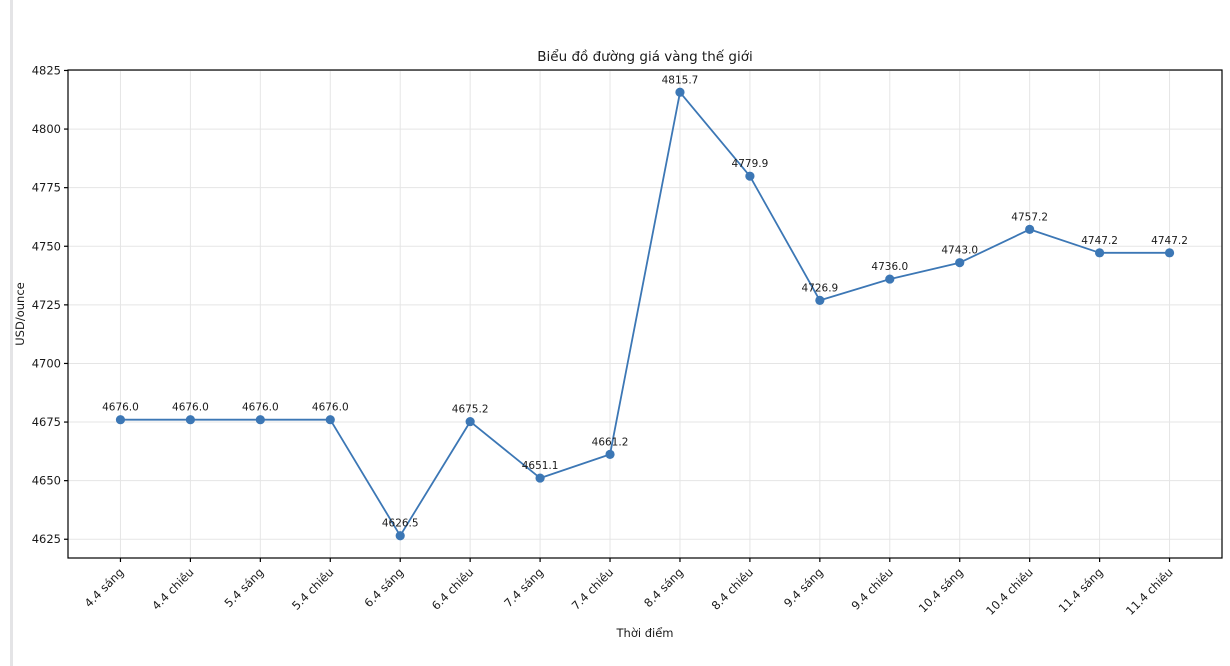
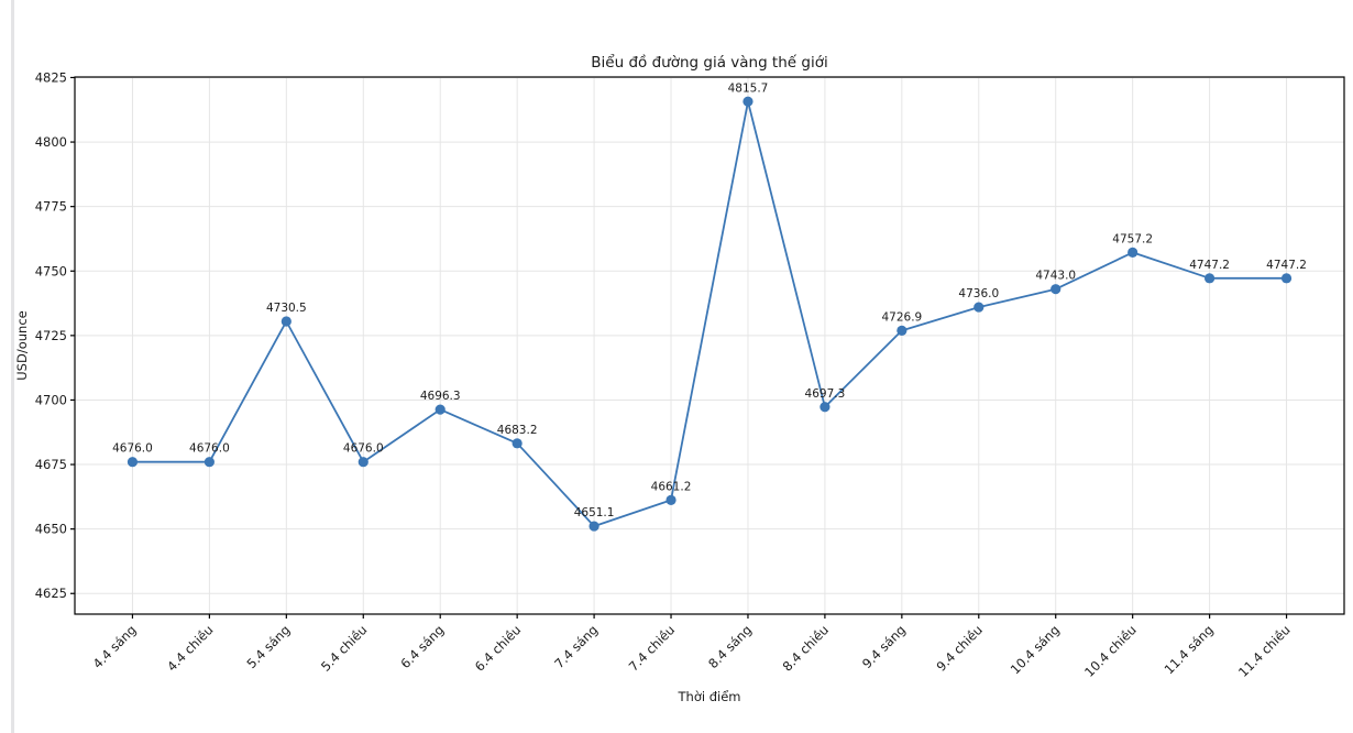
5.4 sáng: 4676.0 -> 4730.5
6.4 sáng: 4626.5 -> 4696.3
6.4 chiều: 4675.2 -> 4683.2
8.4 chiều: 4779.9 -> 4697.3
